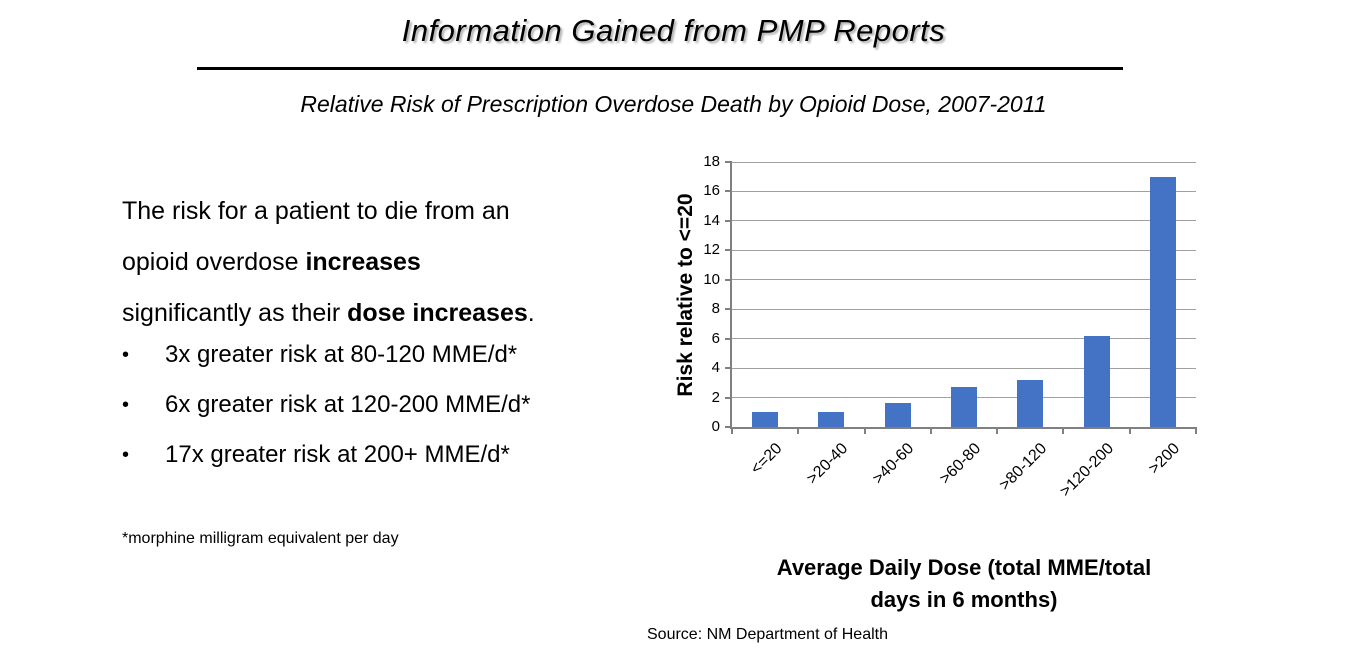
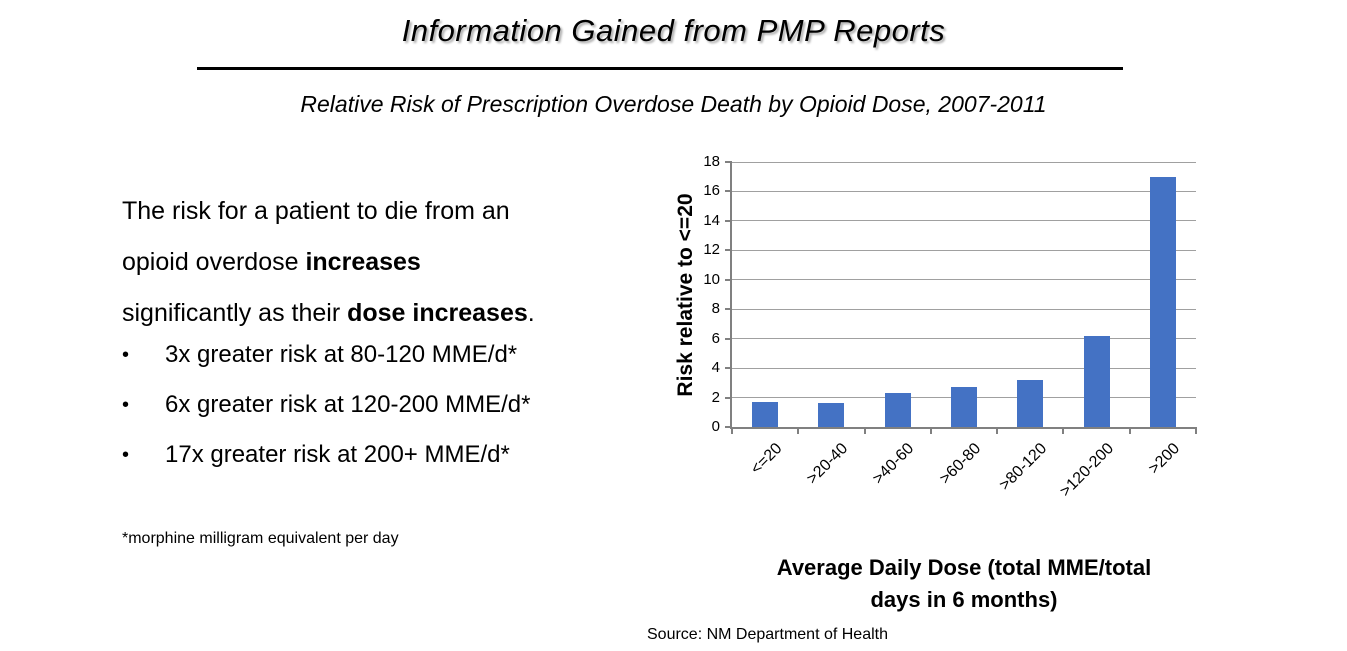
<=20: 1.0 -> 1.7
>20-40: 1.0 -> 1.6
>40-60: 1.6 -> 2.3
